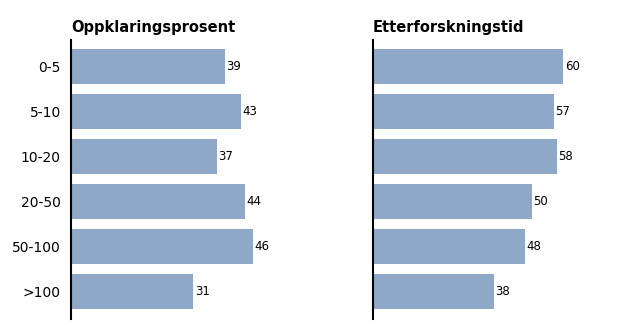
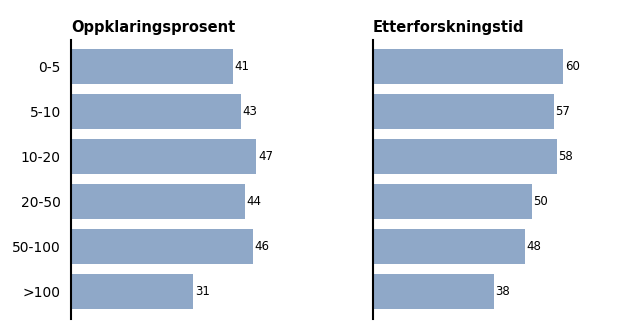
Oppklaringsprosent/0-5: 39 -> 41
Oppklaringsprosent/10-20: 37 -> 47
